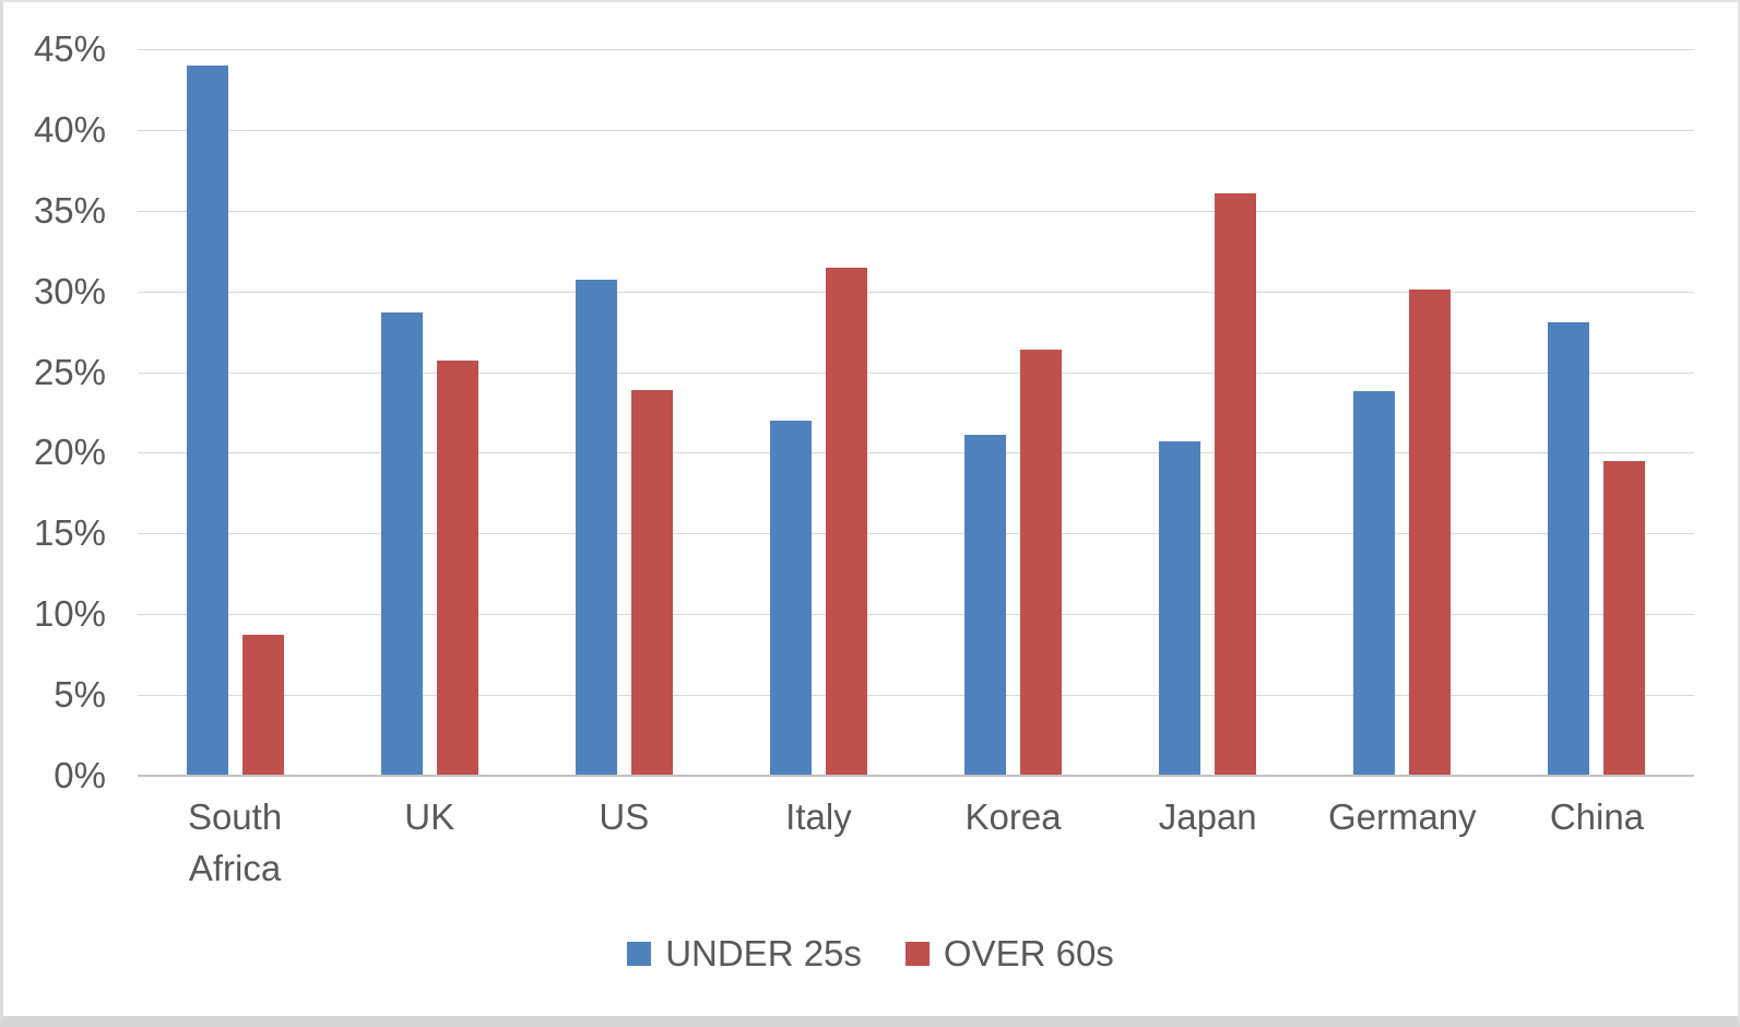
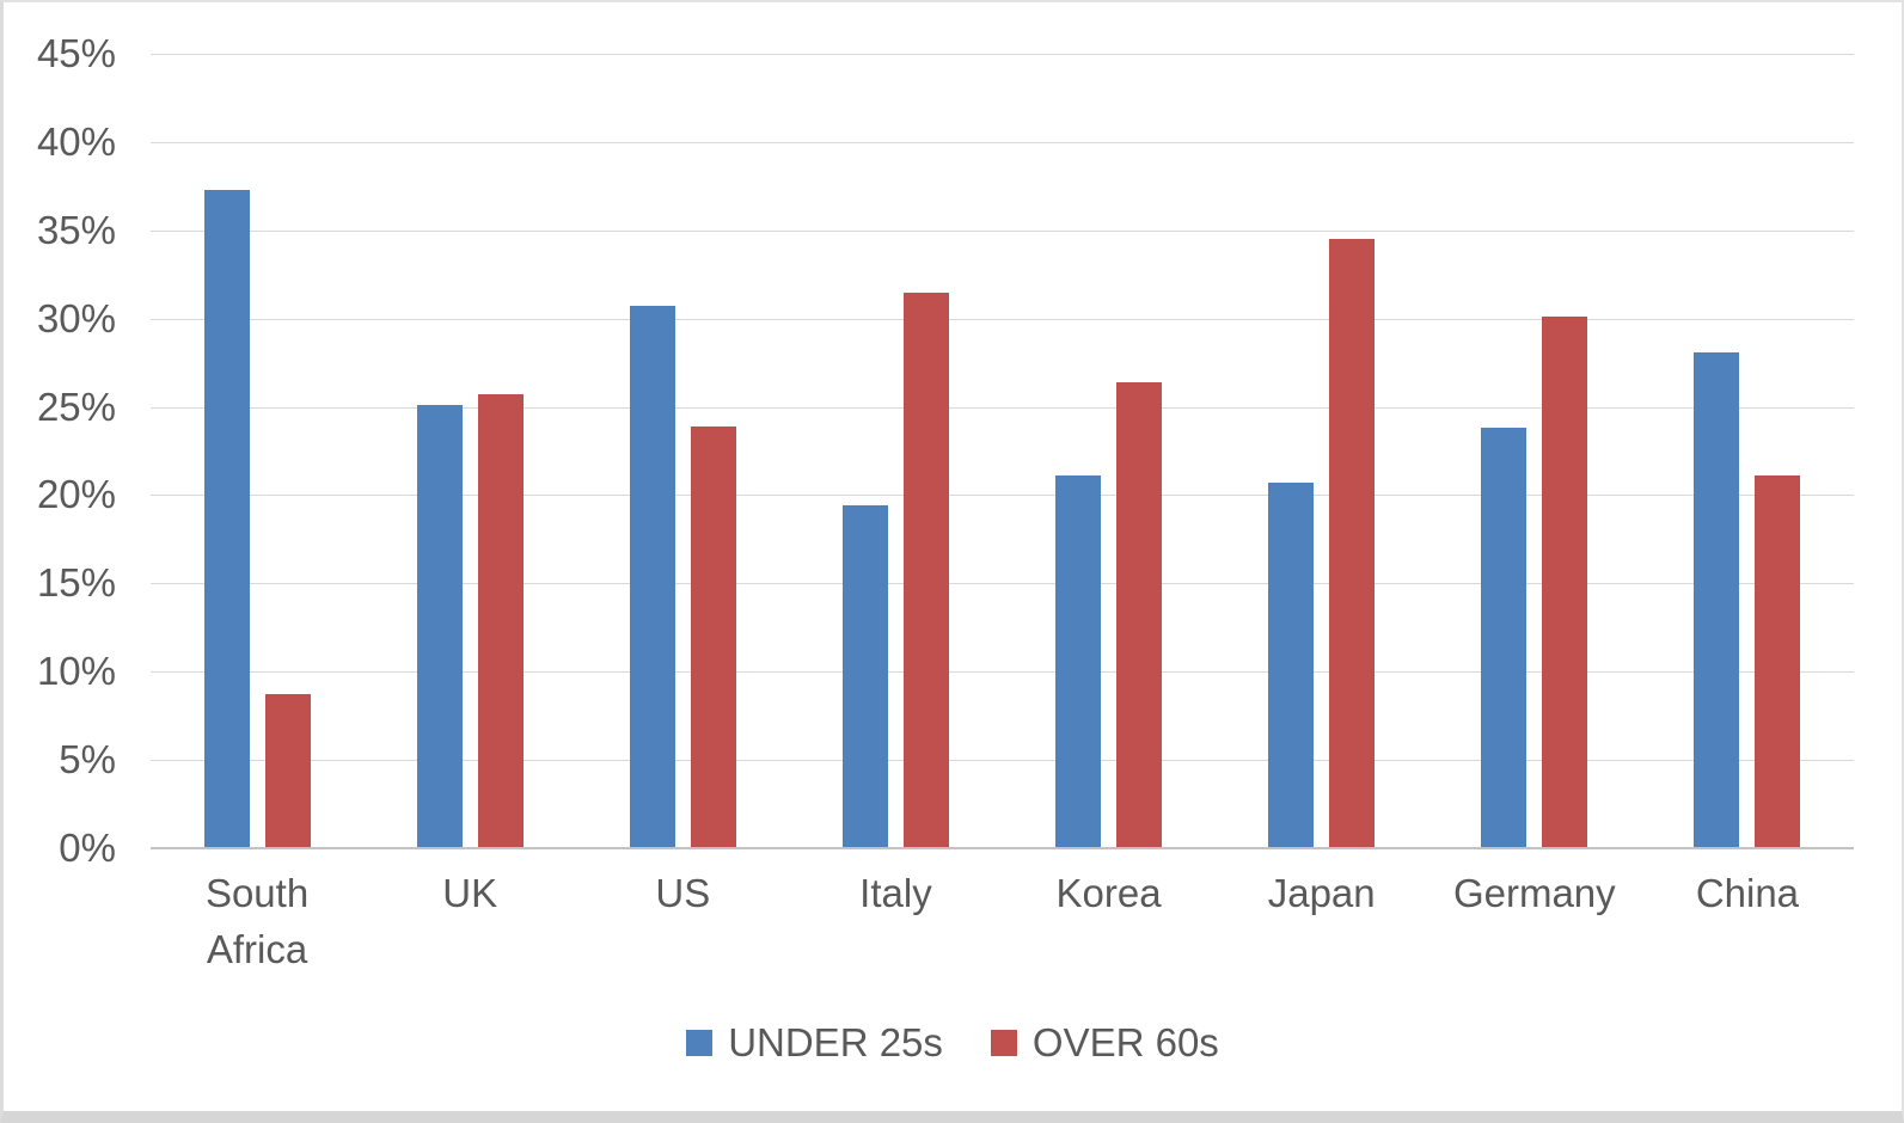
UNDER 25s/South Africa: 44.0% -> 37.3%
UNDER 25s/UK: 28.7% -> 25.1%
UNDER 25s/Italy: 22.0% -> 19.4%
OVER 60s/Japan: 36.1% -> 34.5%
OVER 60s/China: 19.5% -> 21.1%
